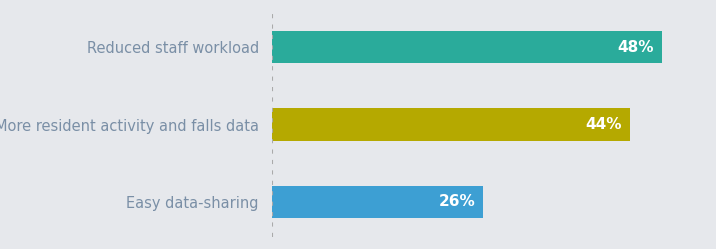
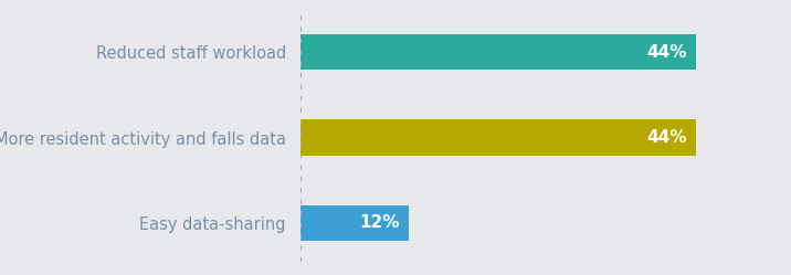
Reduced staff workload: 48% -> 44%
Easy data-sharing: 26% -> 12%
